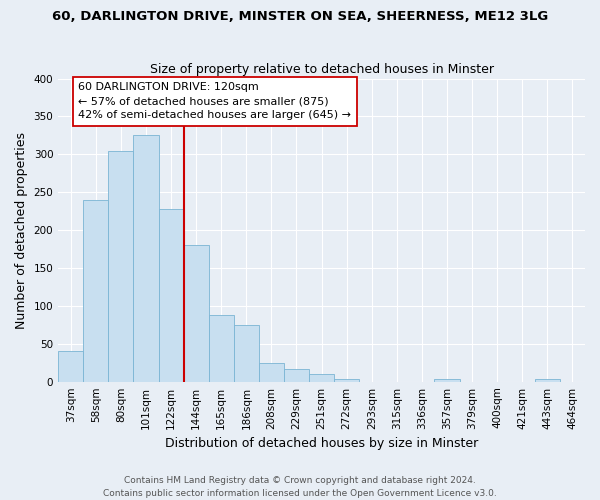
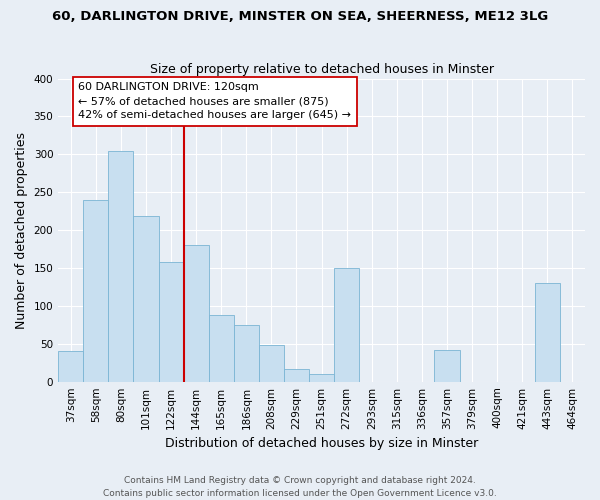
101sqm: 325 -> 218
122sqm: 228 -> 158
208sqm: 25 -> 48
272sqm: 3 -> 150
357sqm: 3 -> 42
443sqm: 3 -> 130
